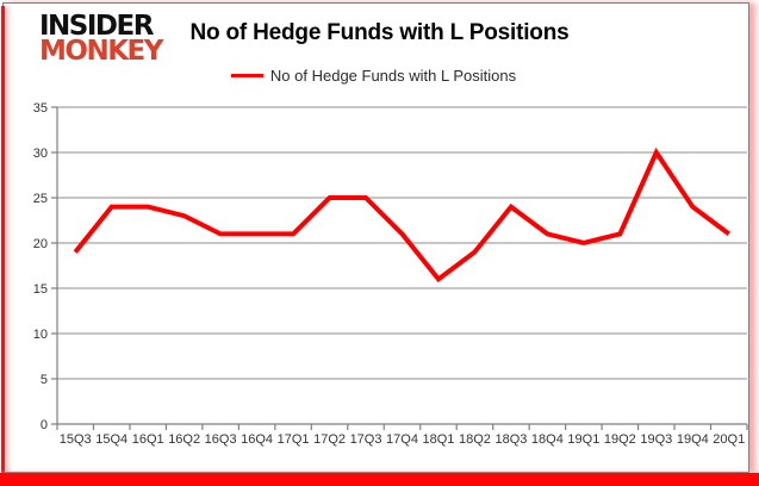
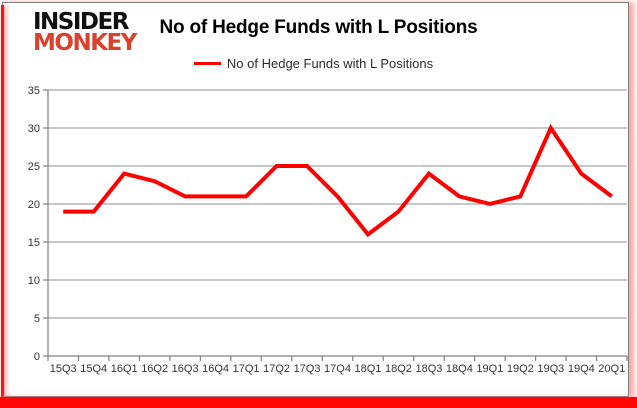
15Q4: 24 -> 19
